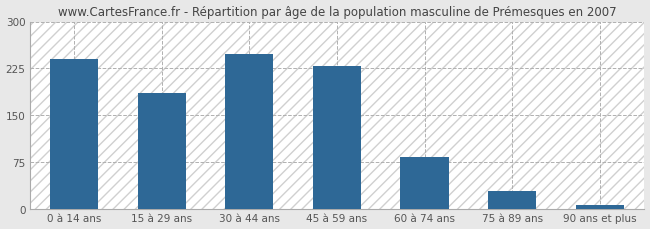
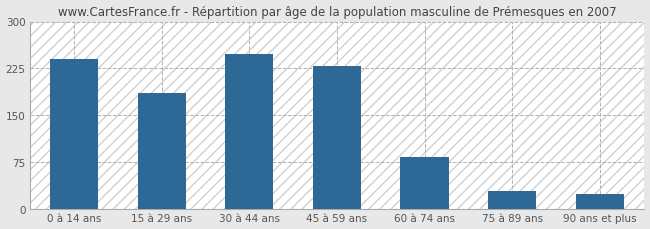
90 ans et plus: 5 -> 24
